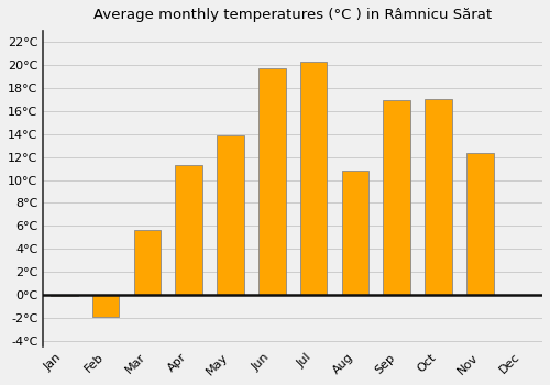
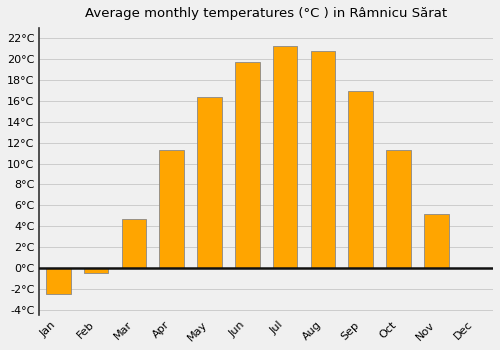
Jan: -0.1°C -> -2.5°C
Feb: -1.9°C -> -0.5°C
Mar: 5.6°C -> 4.7°C
May: 13.9°C -> 16.4°C
Jul: 20.3°C -> 21.3°C
Aug: 10.8°C -> 20.8°C
Oct: 17.1°C -> 11.3°C
Nov: 12.4°C -> 5.2°C
